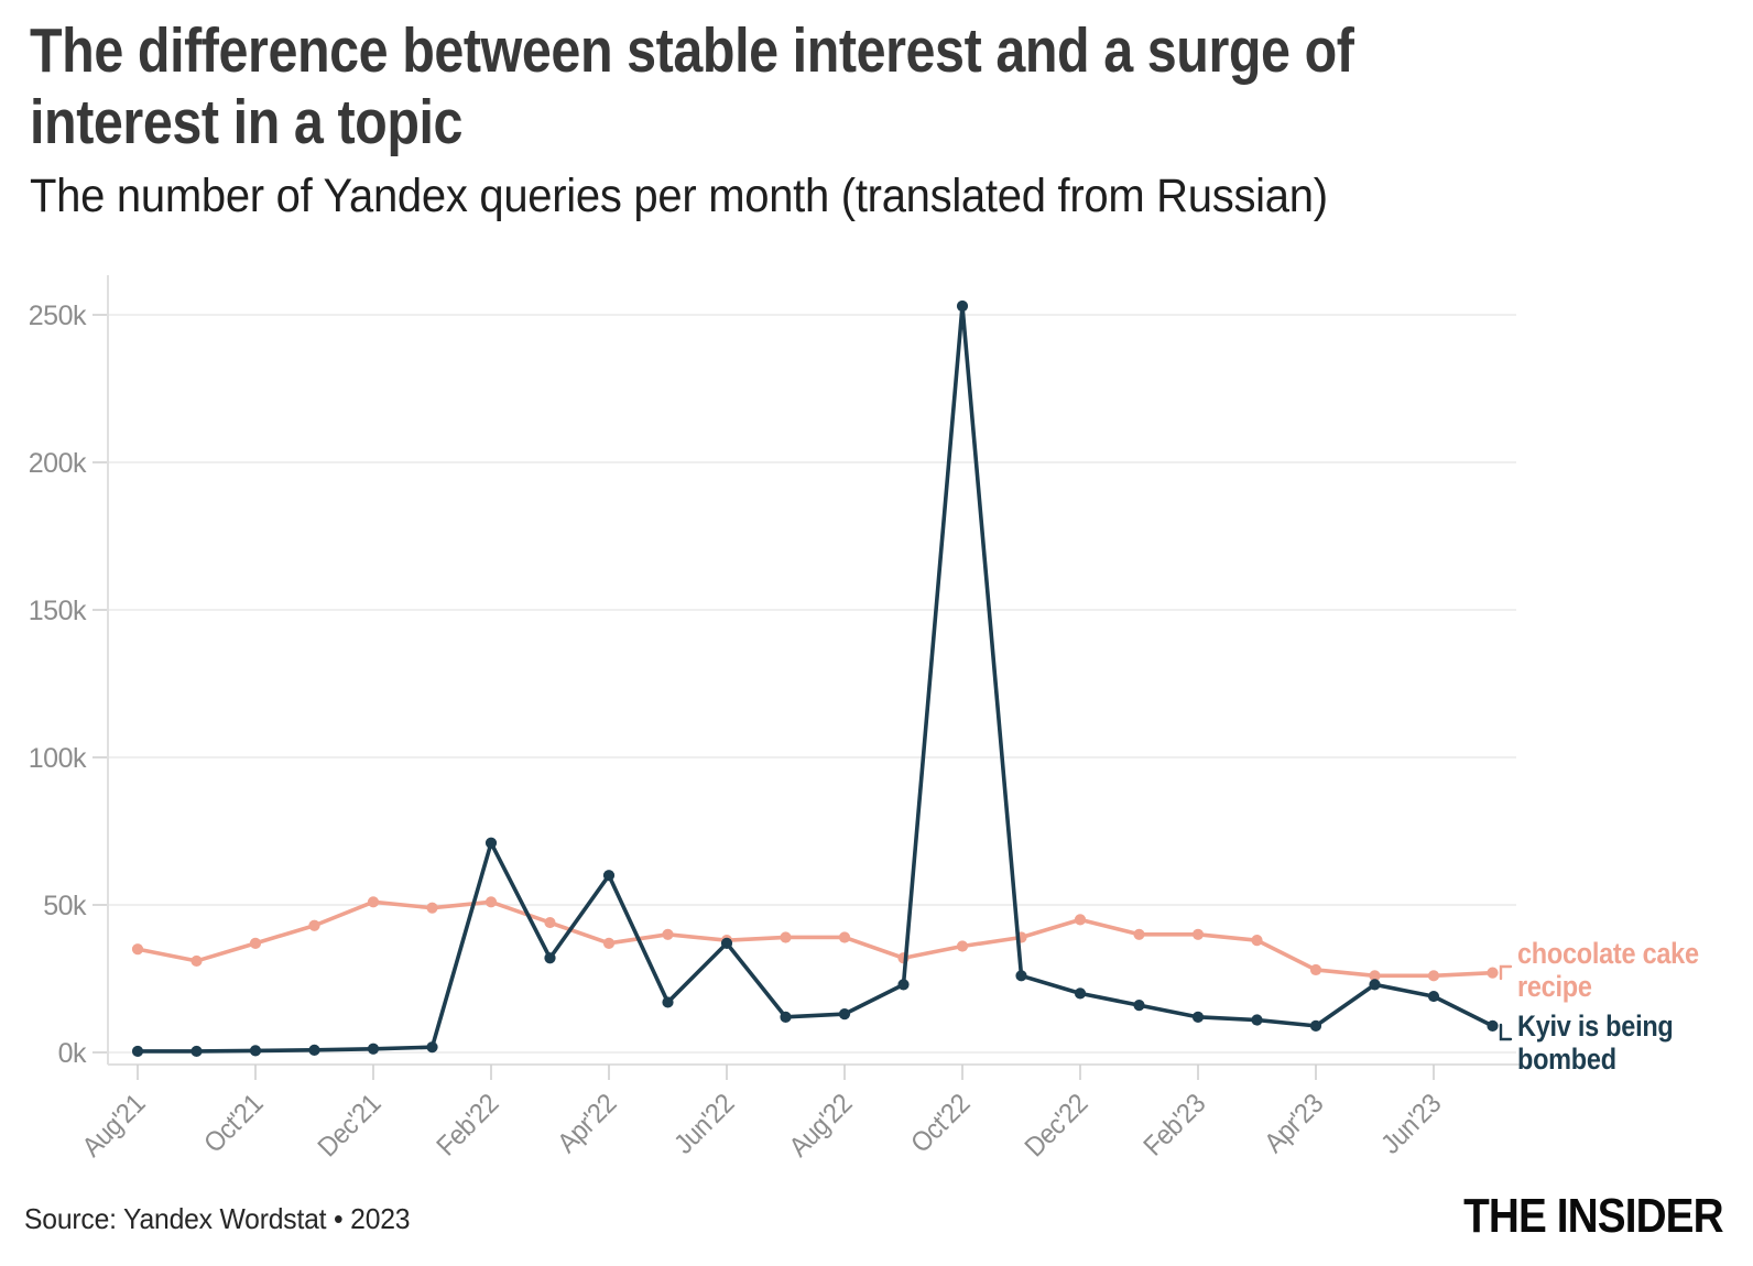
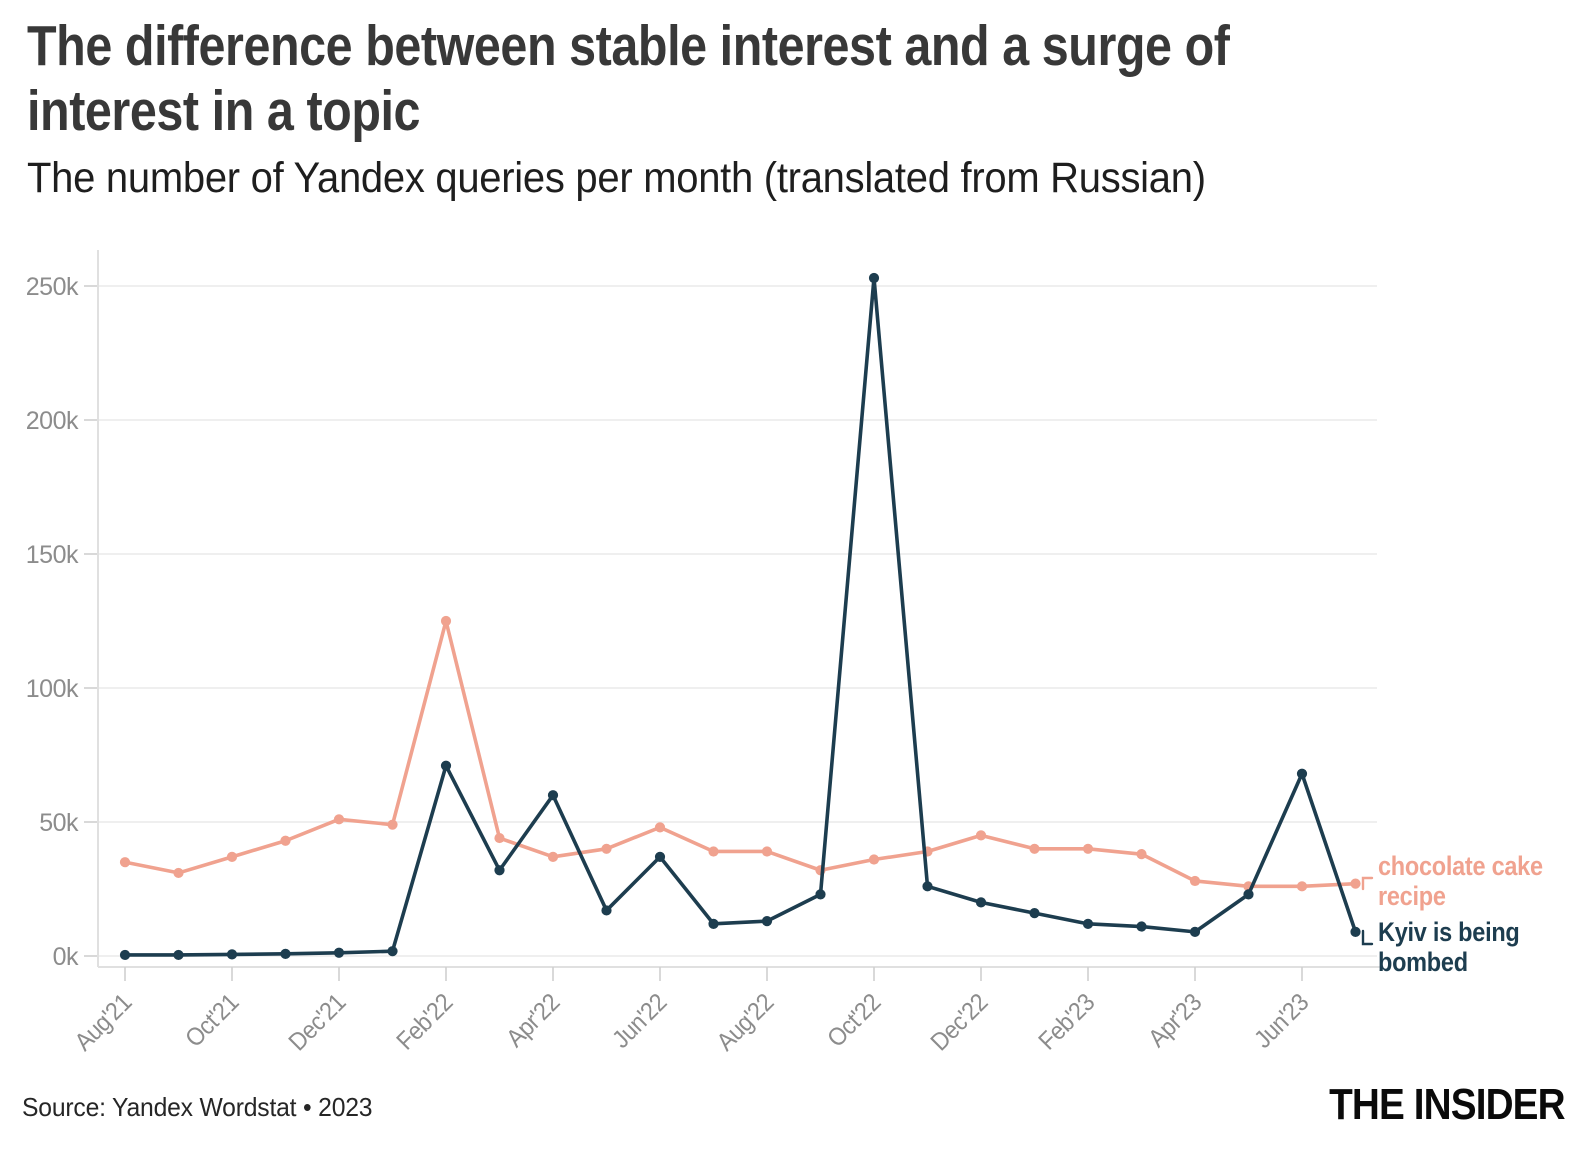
chocolate cake recipe/Feb'22: 51k -> 125k
chocolate cake recipe/Jun'22: 38k -> 48k
Kyiv is being bombed/Jun'23: 19k -> 68k
